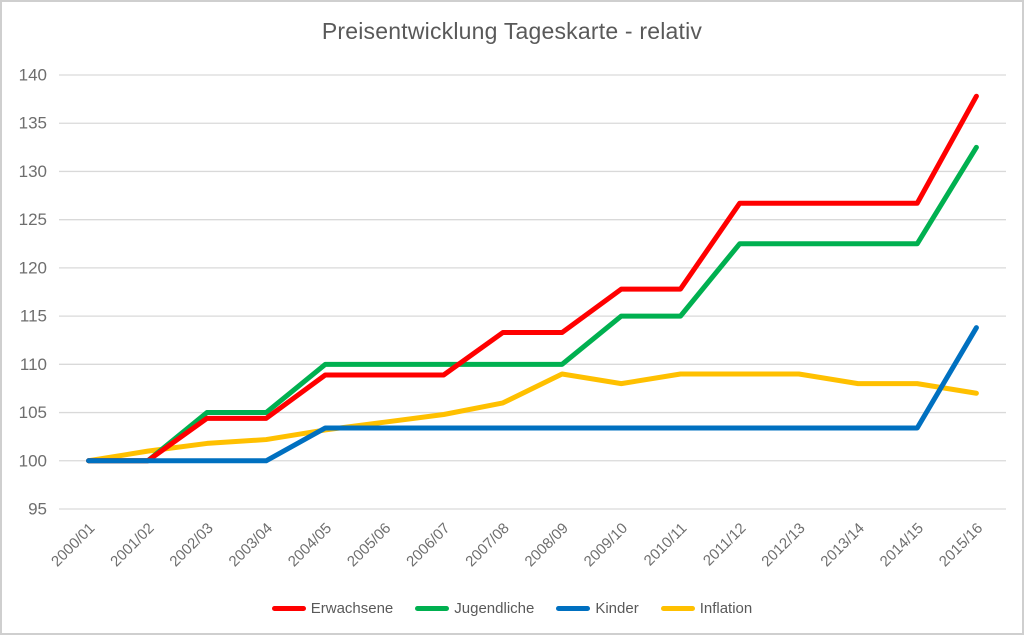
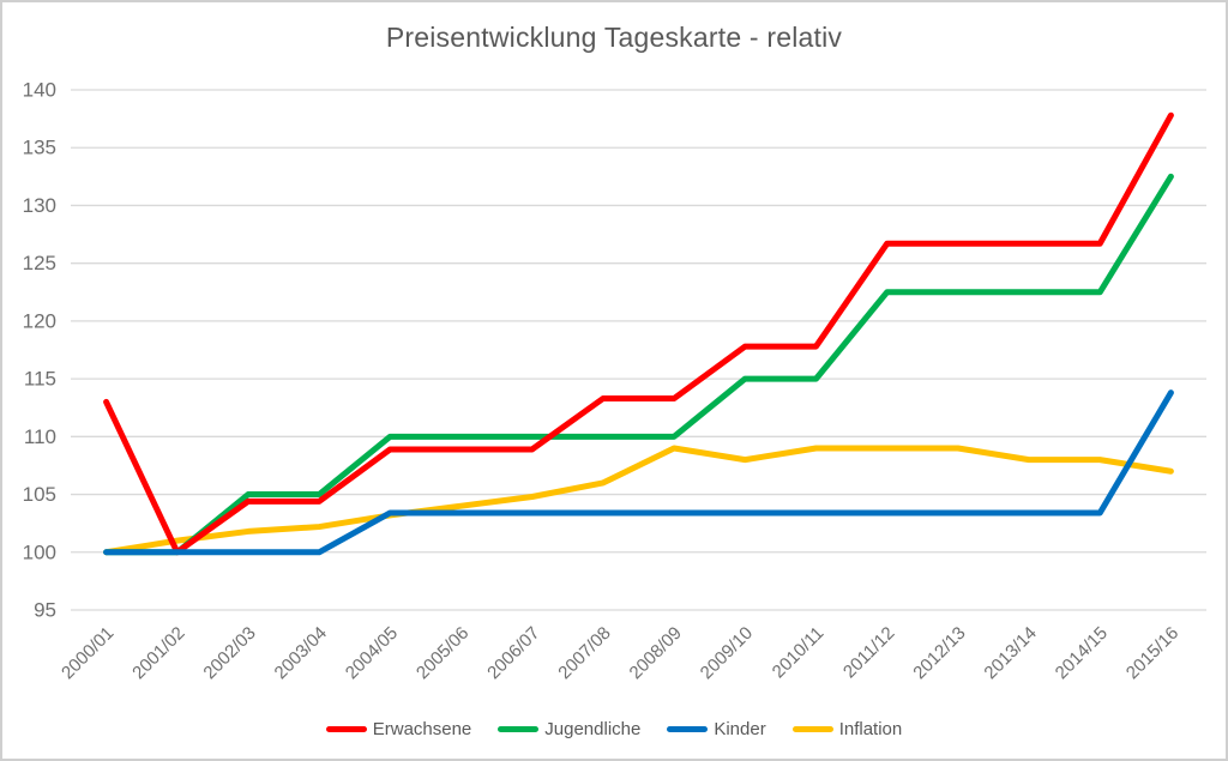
Erwachsene/2000/01: 100 -> 113
